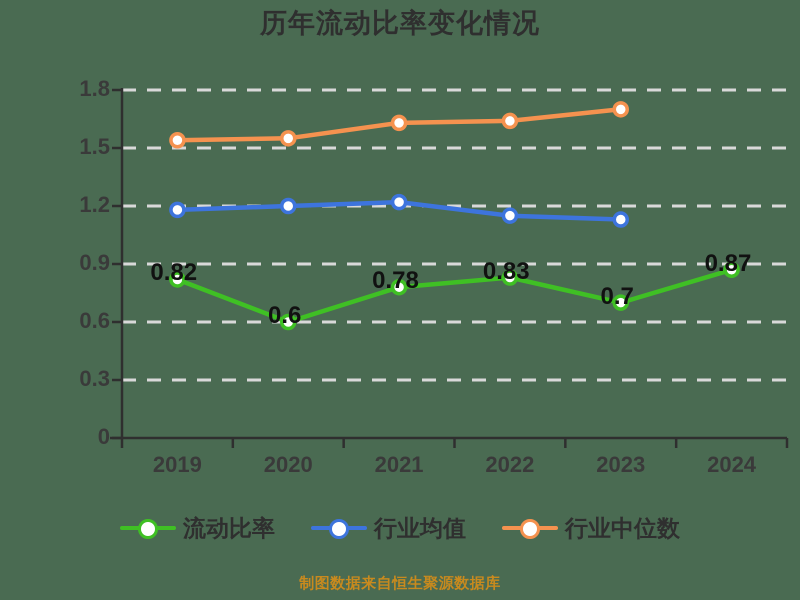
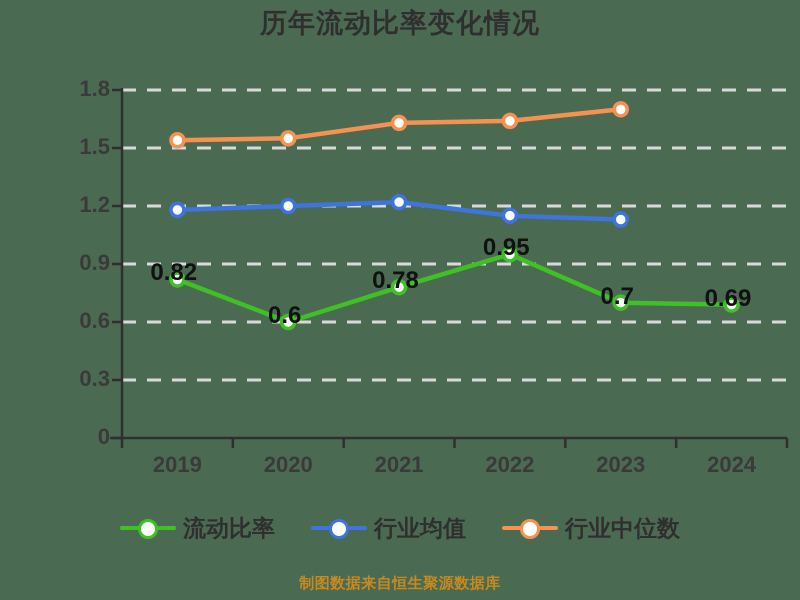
流动比率/2022: 0.83 -> 0.95
流动比率/2024: 0.87 -> 0.69
